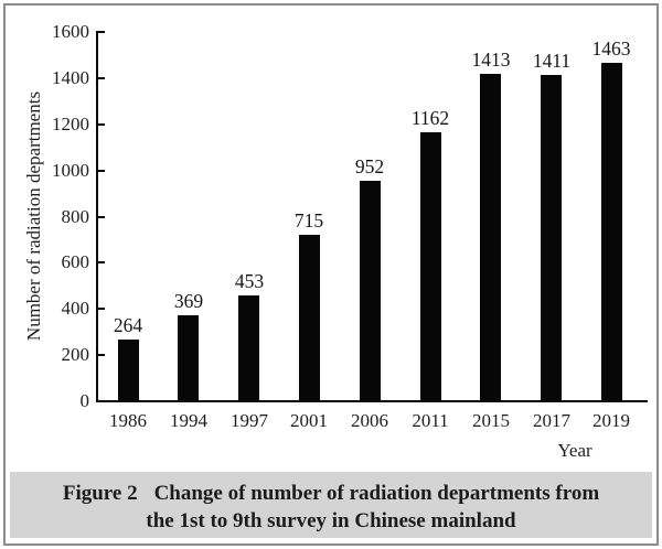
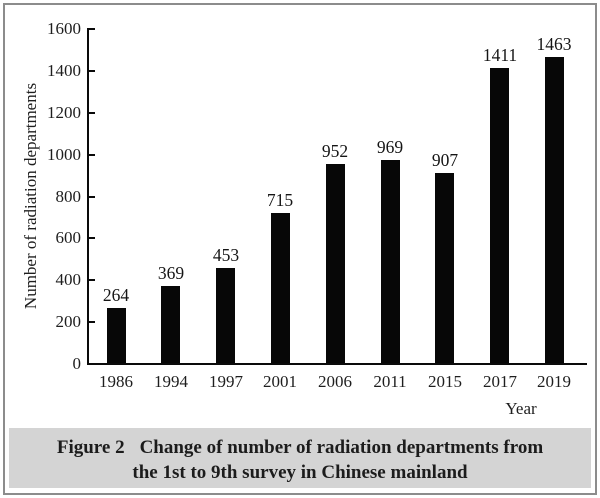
2011: 1162 -> 969
2015: 1413 -> 907
